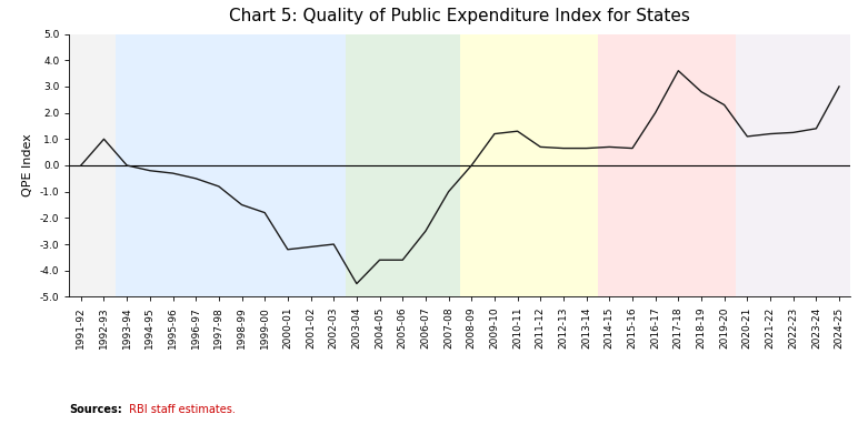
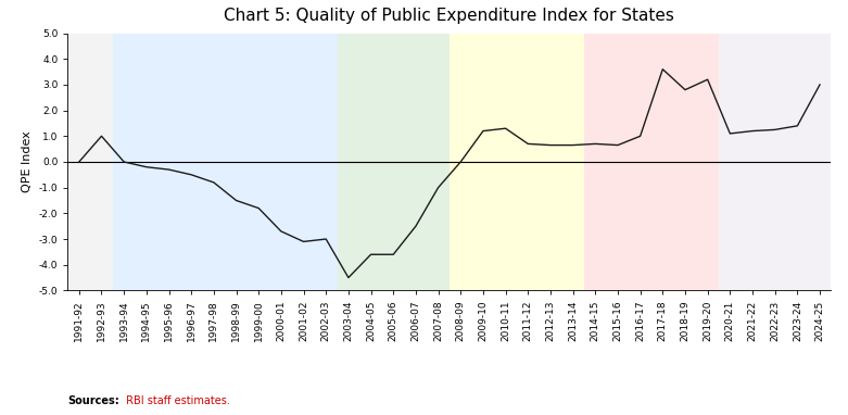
2000-01: -3.20 -> -2.70
2016-17: 2.00 -> 1.00
2019-20: 2.30 -> 3.20
